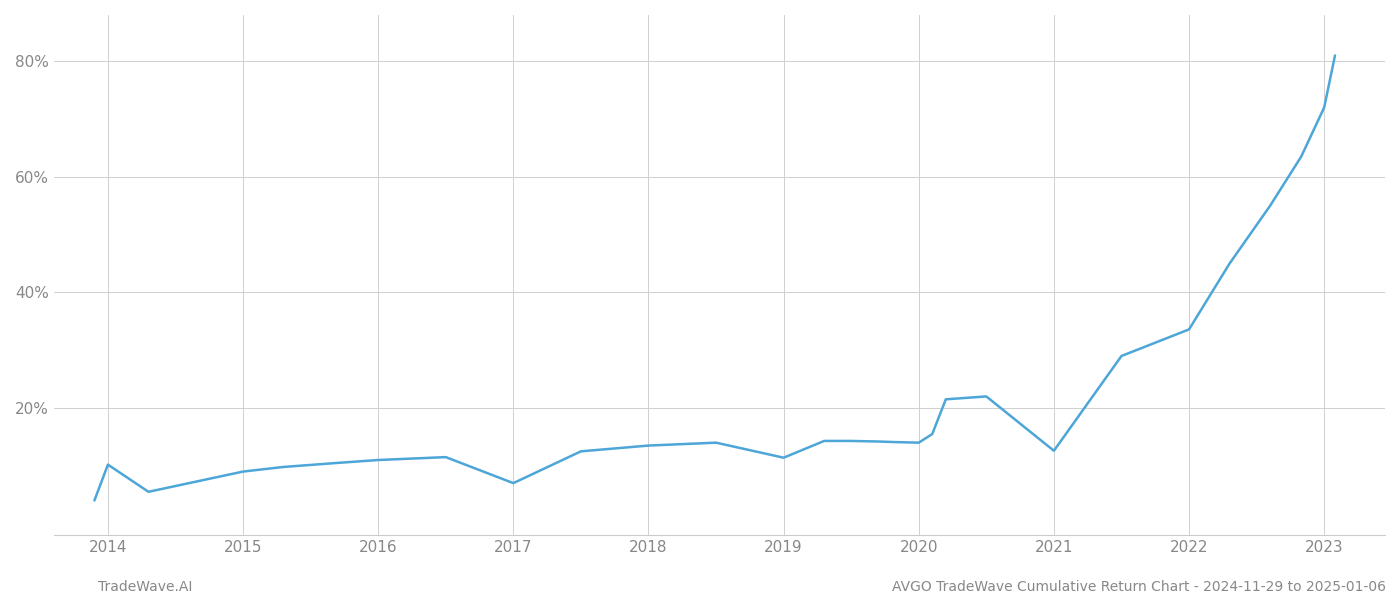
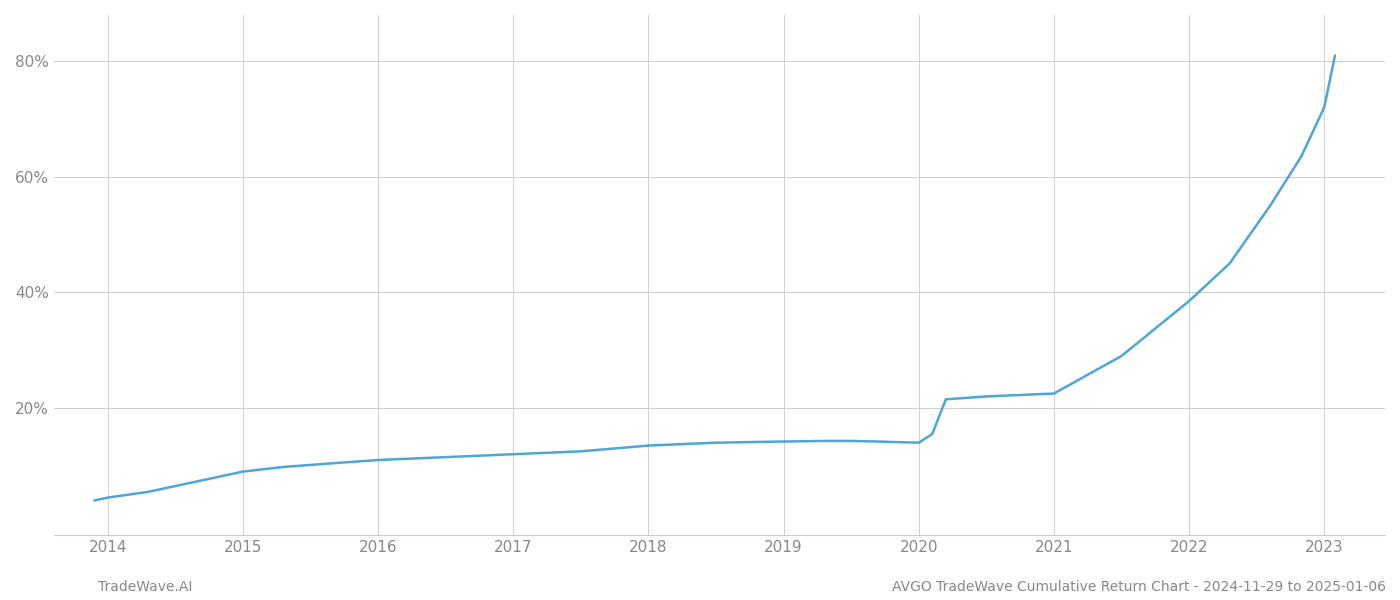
2014: 10.2% -> 4.5%
2017: 7.0% -> 12.0%
2019: 11.4% -> 14.2%
2021: 12.6% -> 22.5%
2022: 33.6% -> 38.5%
